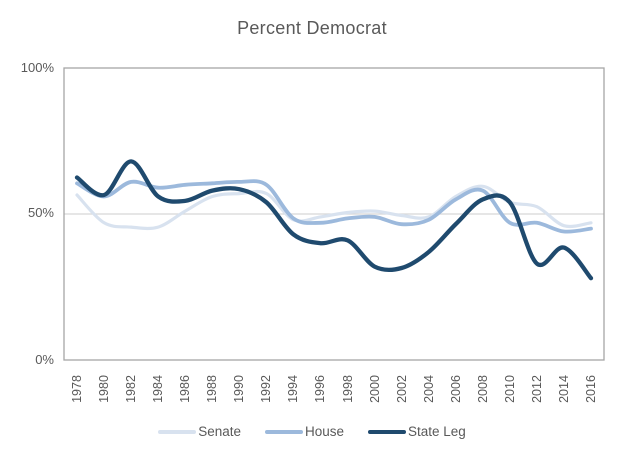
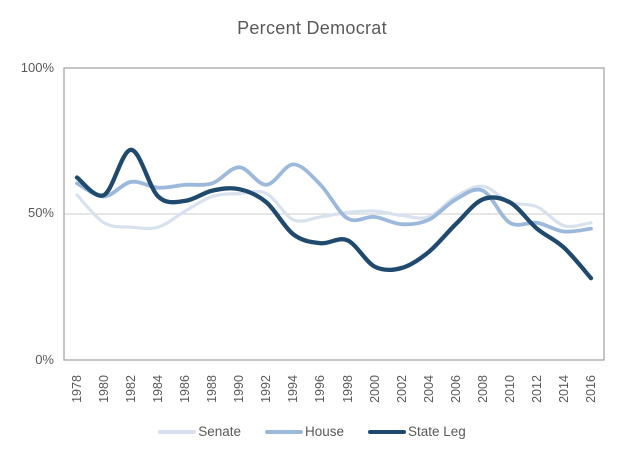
State Leg/1982: 68% -> 72%
House/1990: 61% -> 66%
House/1994: 48% -> 67%
House/1996: 47% -> 60%
State Leg/2012: 33% -> 45%
